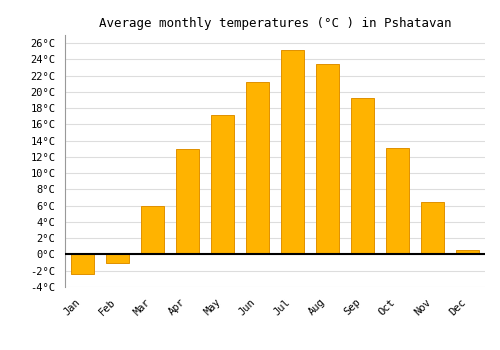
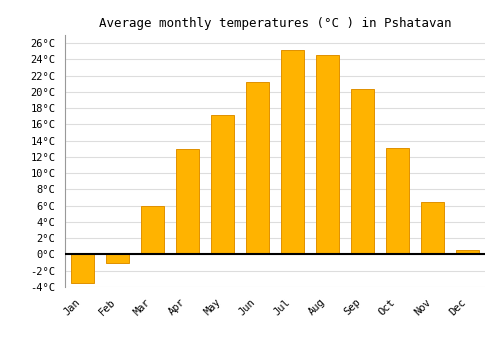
Jan: -2.4°C -> -3.5°C
Aug: 23.4°C -> 24.5°C
Sep: 19.2°C -> 20.4°C
